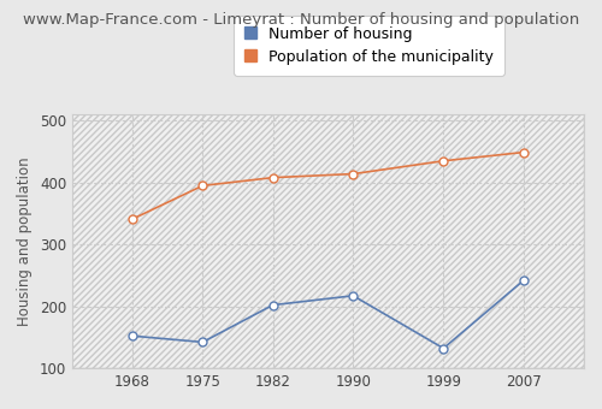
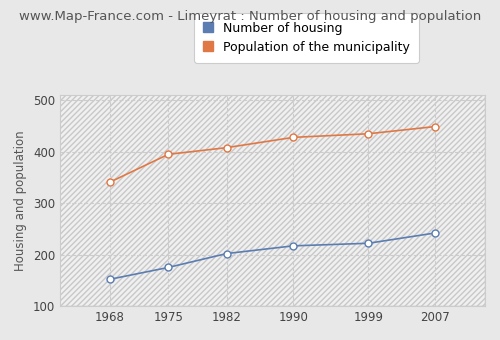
Number of housing/1975: 142 -> 175
Population of the municipality/1990: 414 -> 428
Number of housing/1999: 132 -> 222
